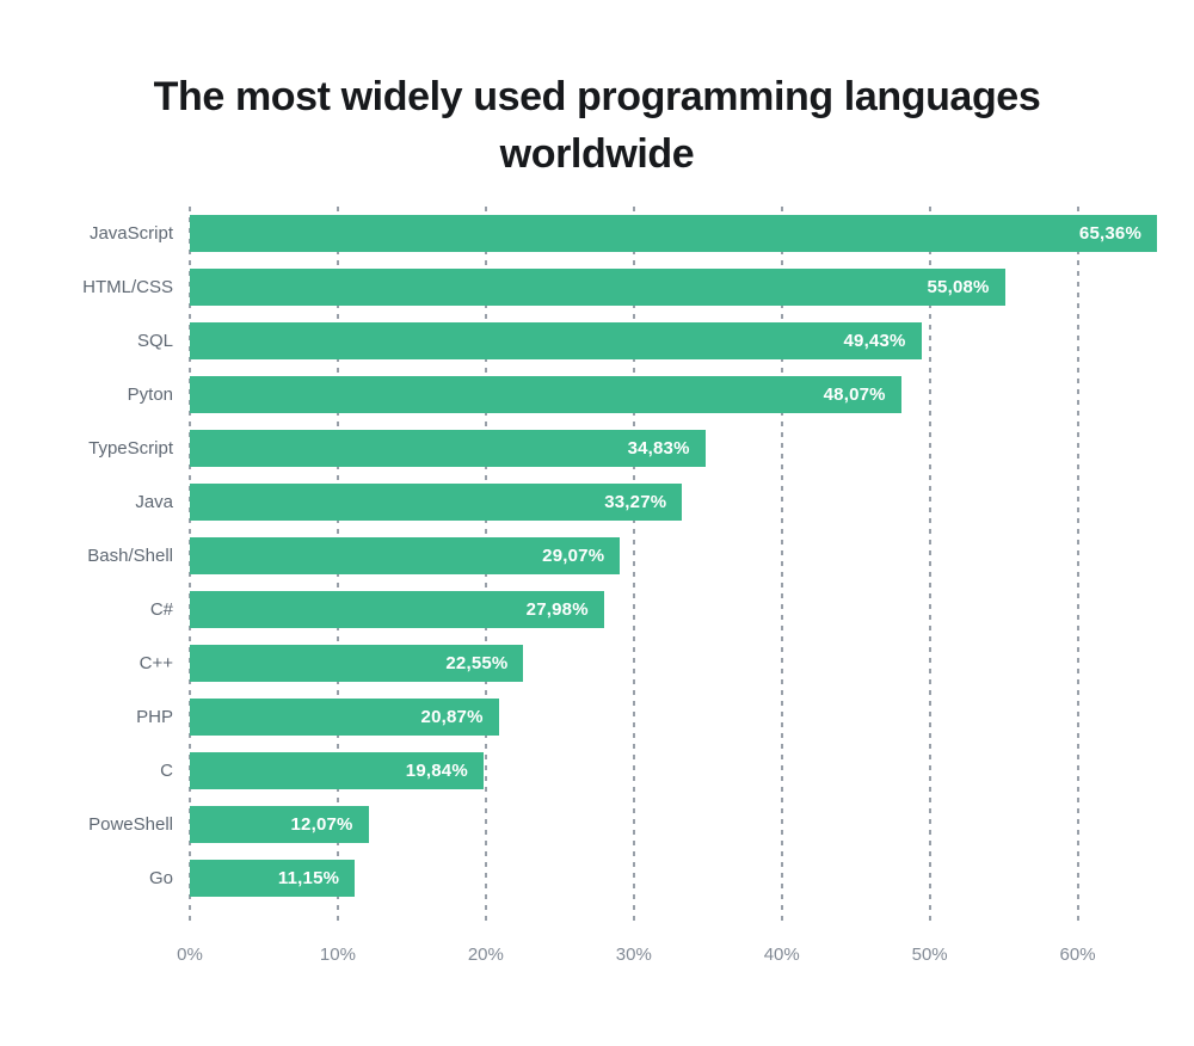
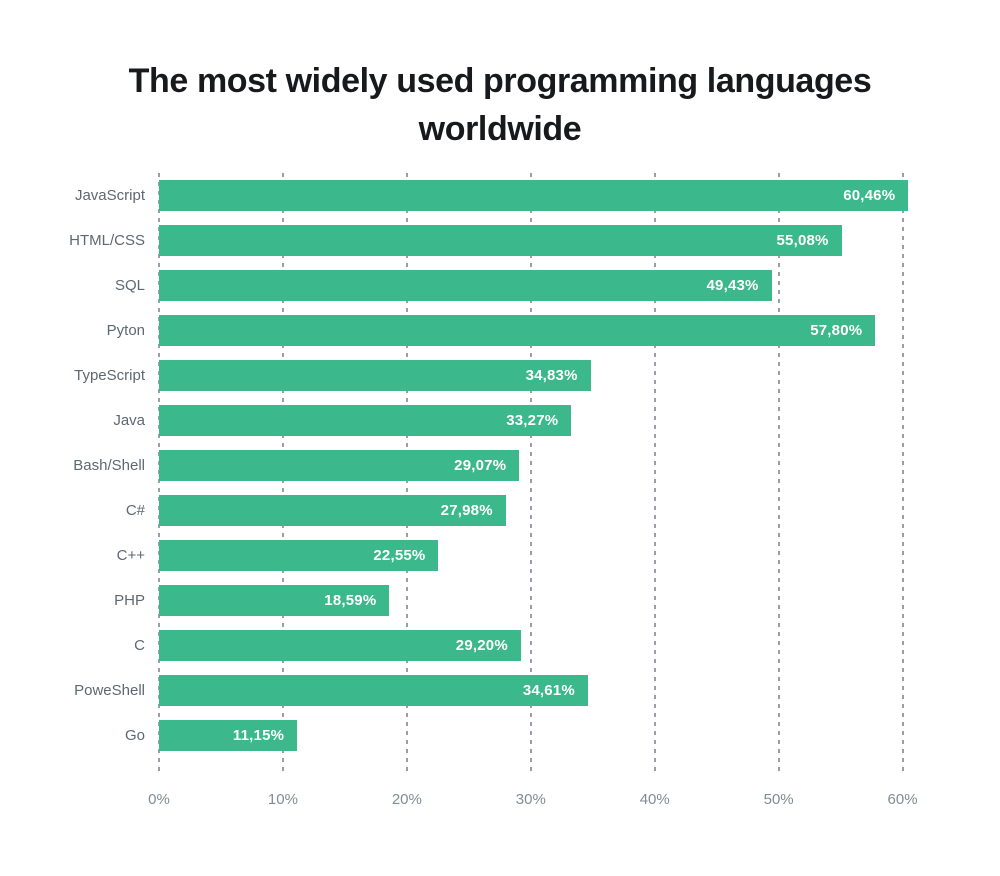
JavaScript: 65,36% -> 60,46%
Pyton: 48,07% -> 57,80%
PHP: 20,87% -> 18,59%
C: 19,84% -> 29,20%
PoweShell: 12,07% -> 34,61%
